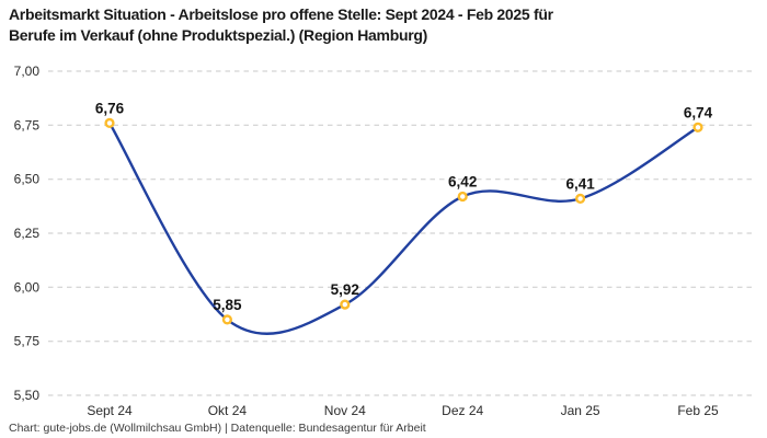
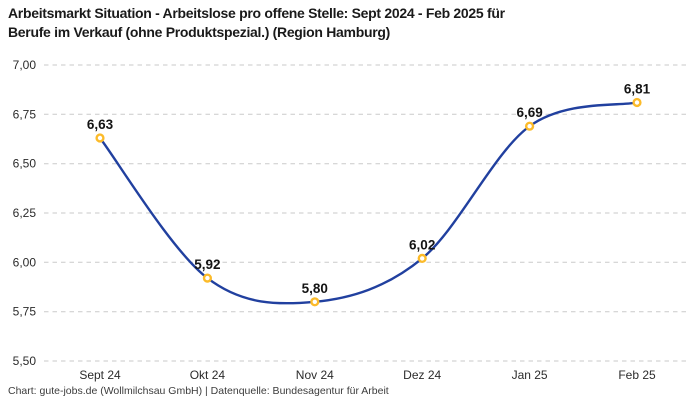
Sept 24: 6,76 -> 6,63
Okt 24: 5,85 -> 5,92
Nov 24: 5,92 -> 5,80
Dez 24: 6,42 -> 6,02
Jan 25: 6,41 -> 6,69
Feb 25: 6,74 -> 6,81
